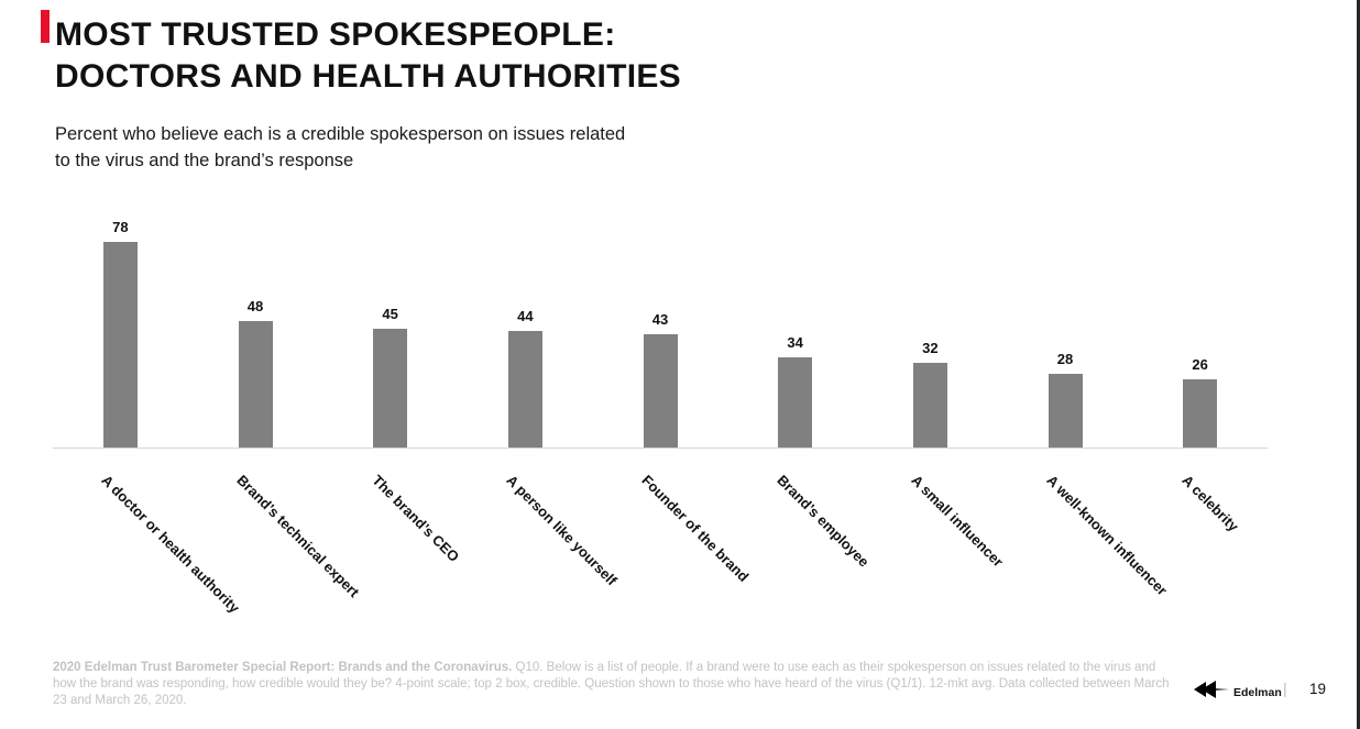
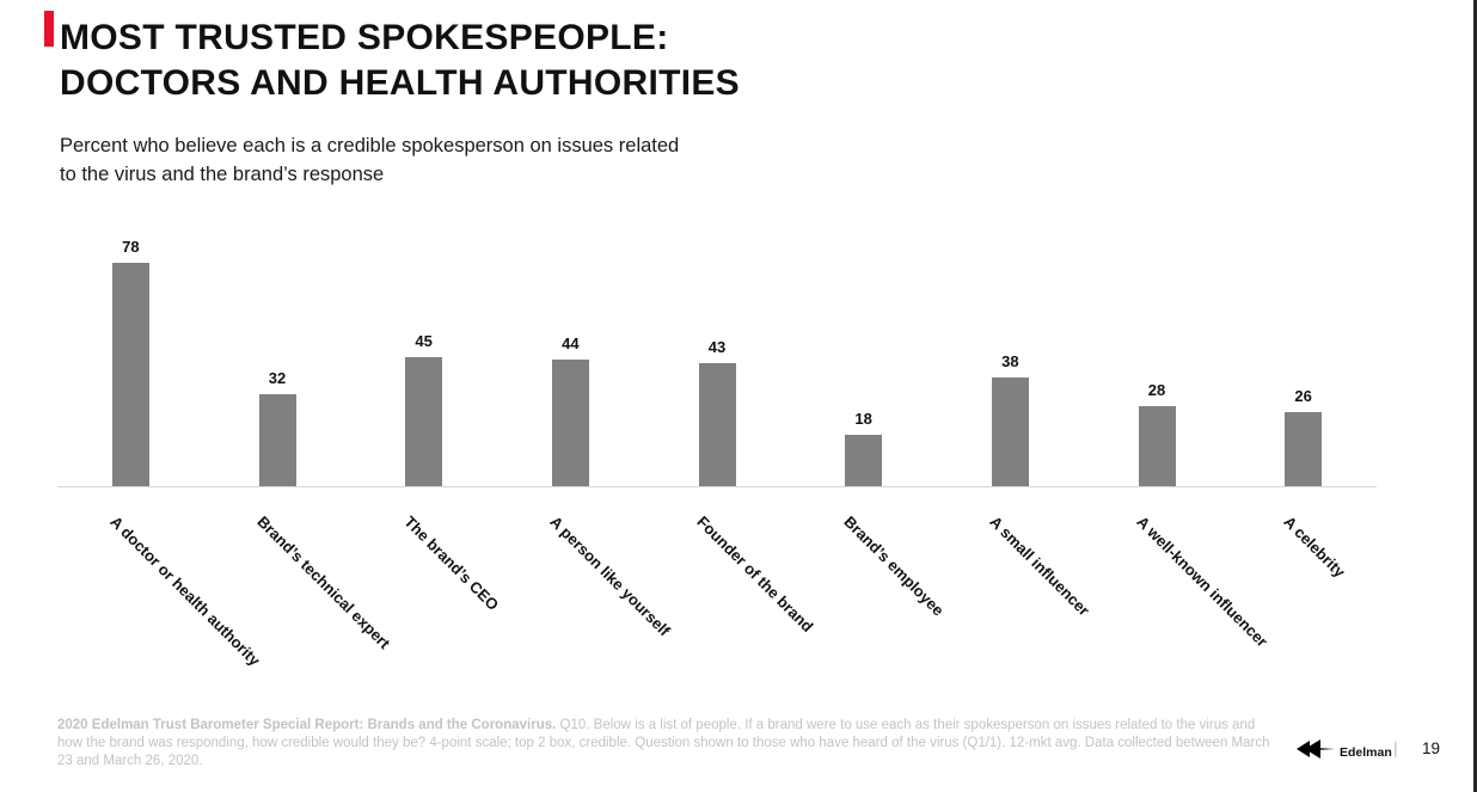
Brand’s technical expert: 48 -> 32
Brand’s employee: 34 -> 18
A small influencer: 32 -> 38
